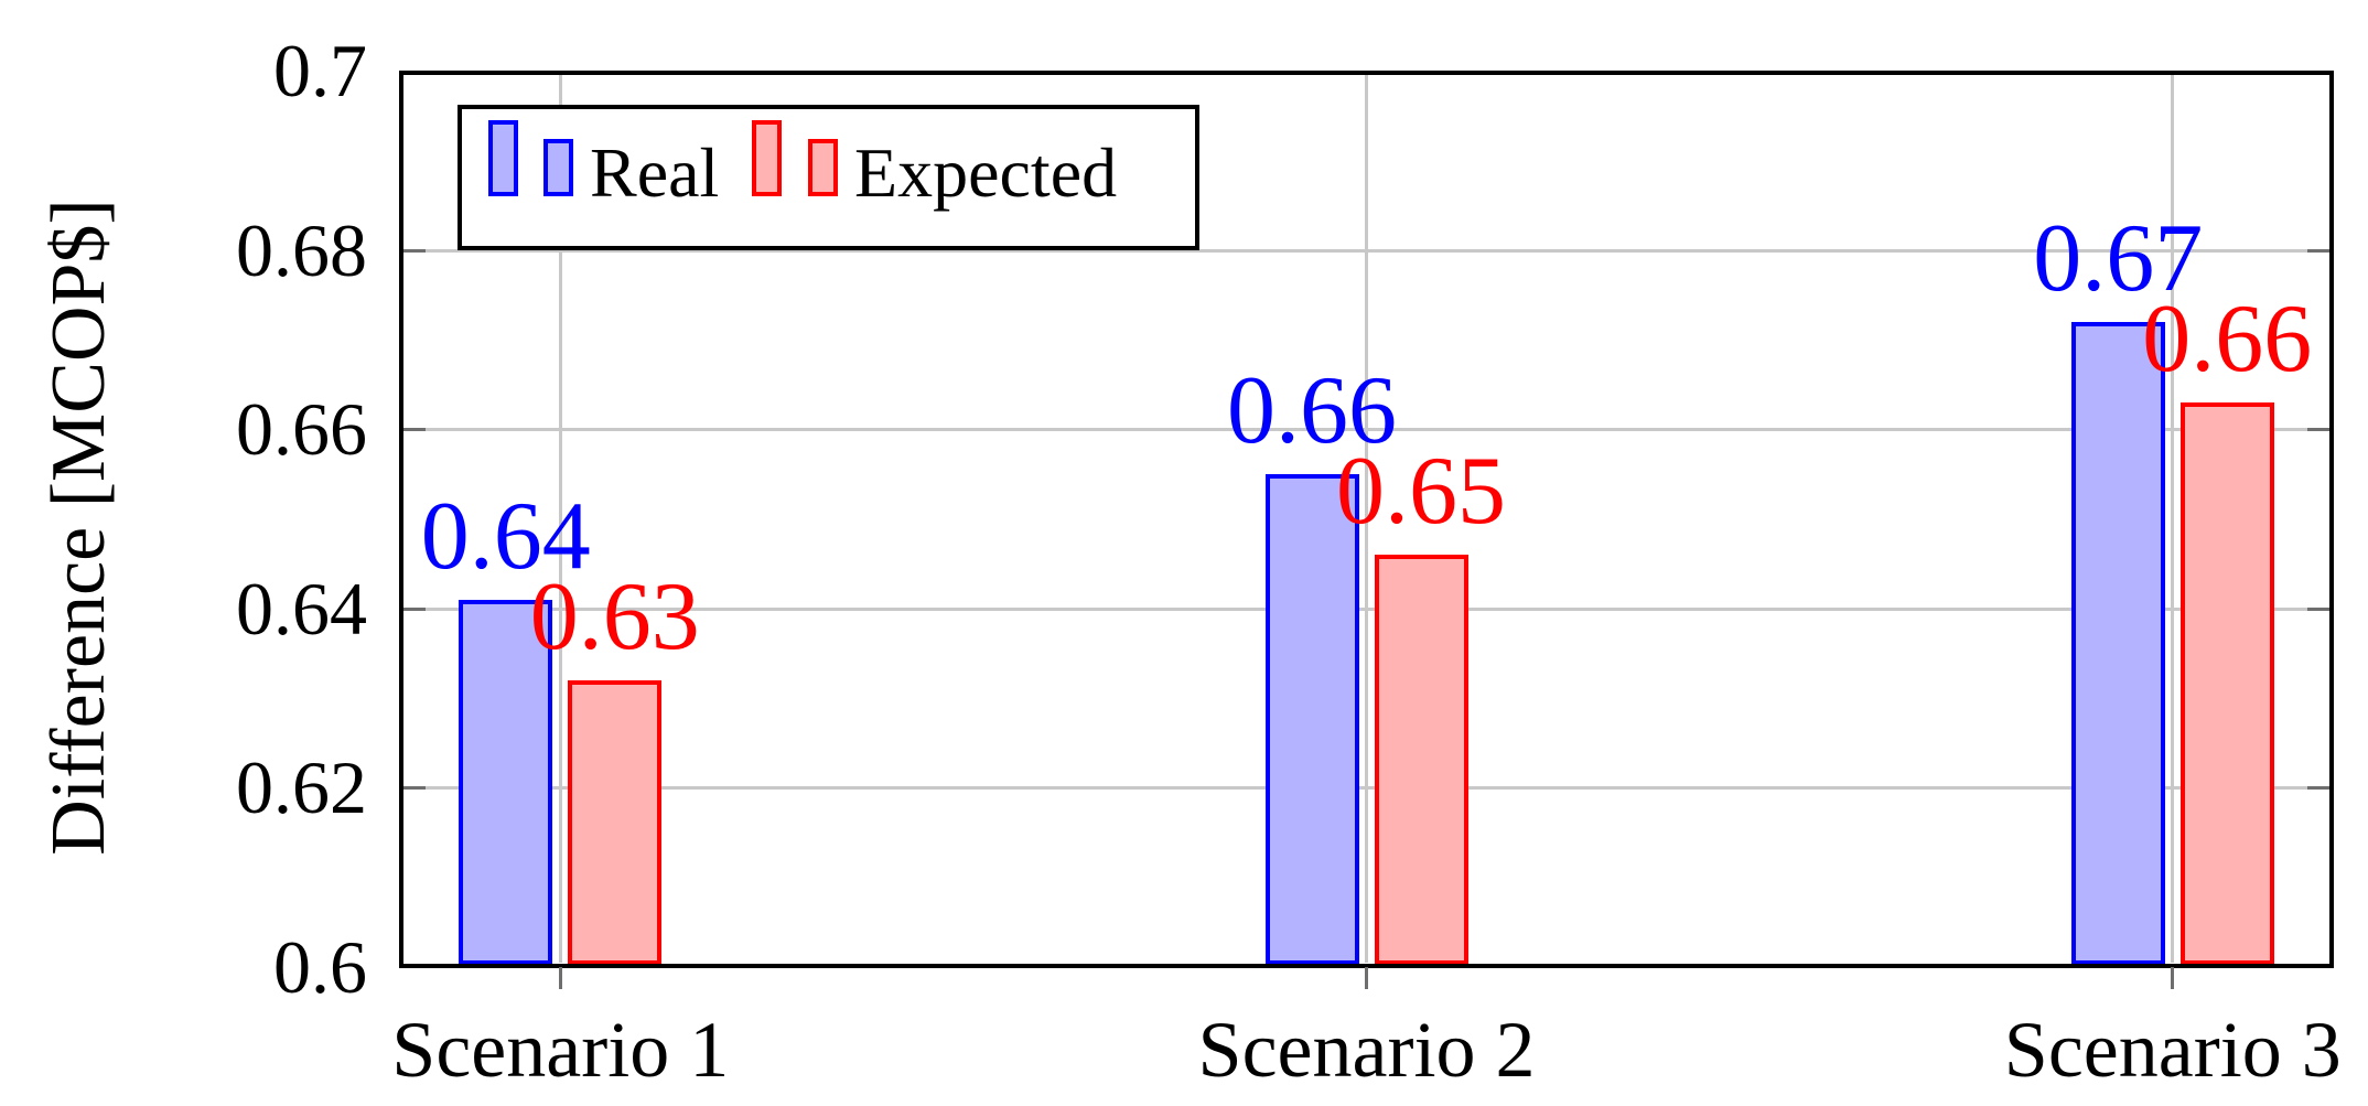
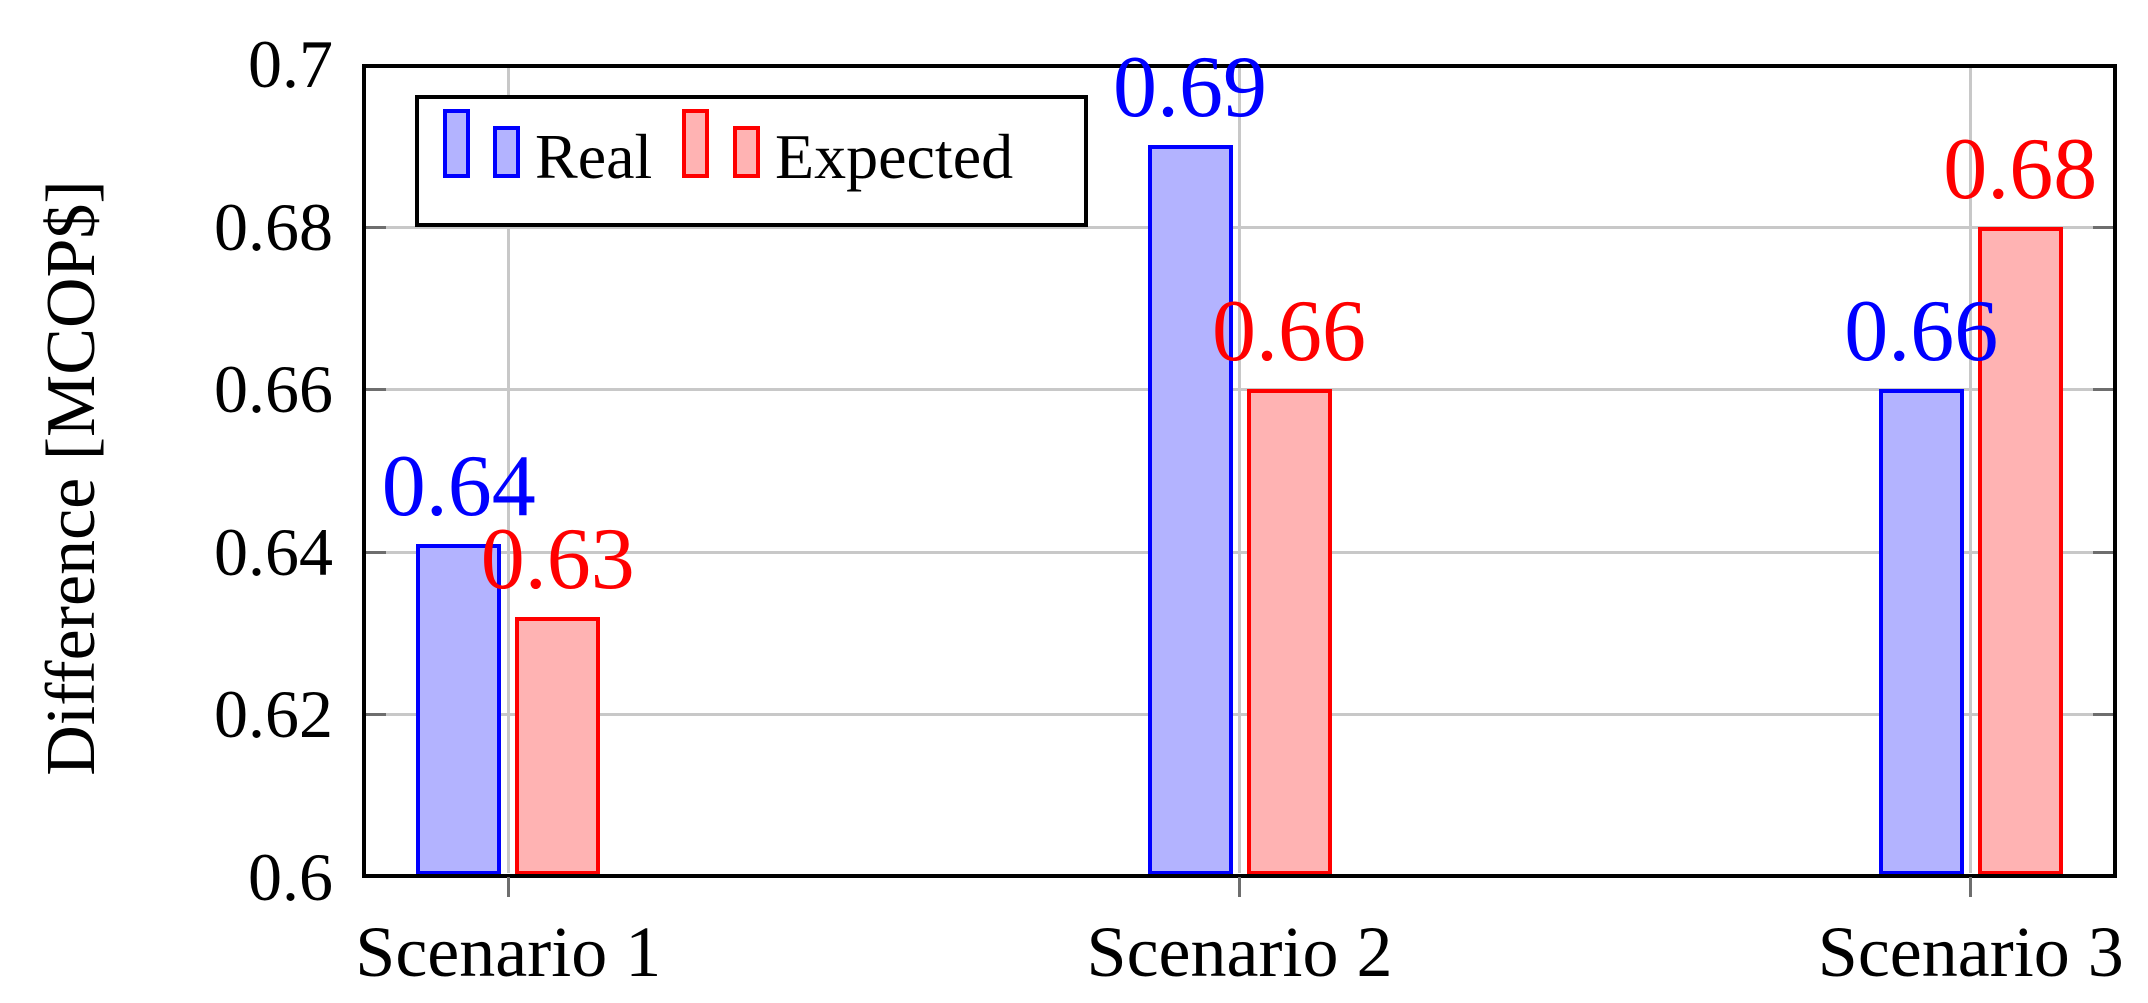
Real/Scenario 2: 0.66 -> 0.69
Expected/Scenario 2: 0.65 -> 0.66
Real/Scenario 3: 0.67 -> 0.66
Expected/Scenario 3: 0.66 -> 0.68
